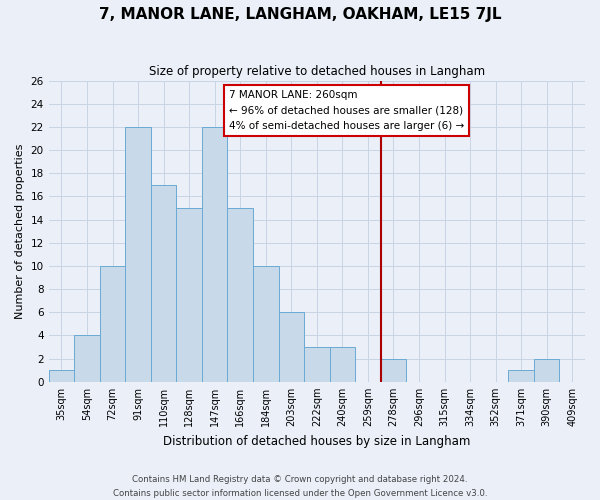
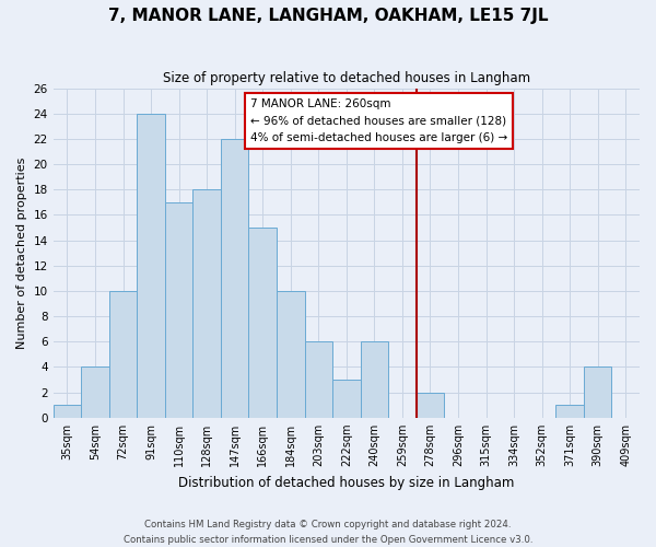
91sqm: 22 -> 24
128sqm: 15 -> 18
240sqm: 3 -> 6
390sqm: 2 -> 4
